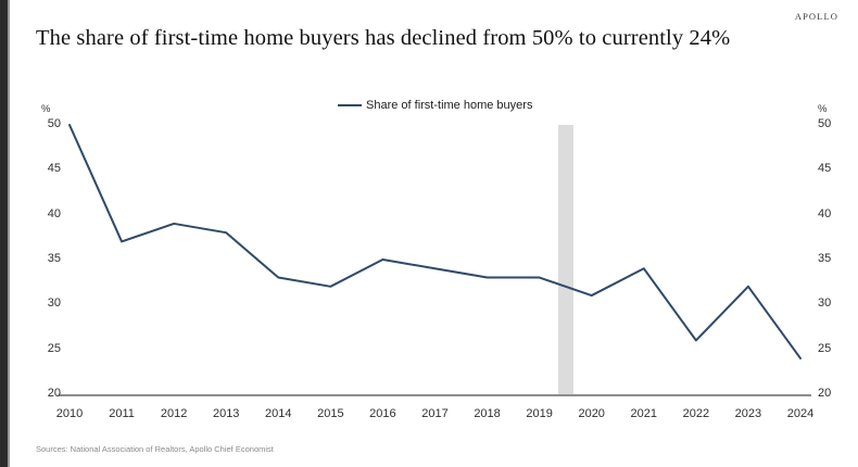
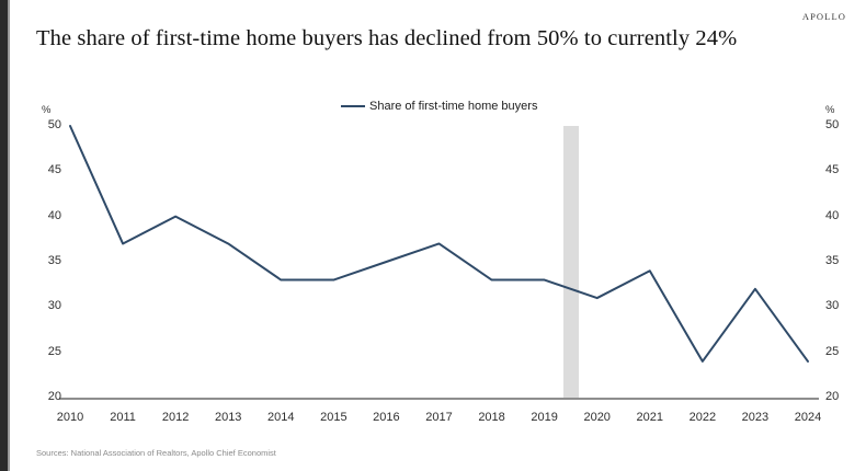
2012: 39 -> 40
2013: 38 -> 37
2015: 32 -> 33
2017: 34 -> 37
2022: 26 -> 24
